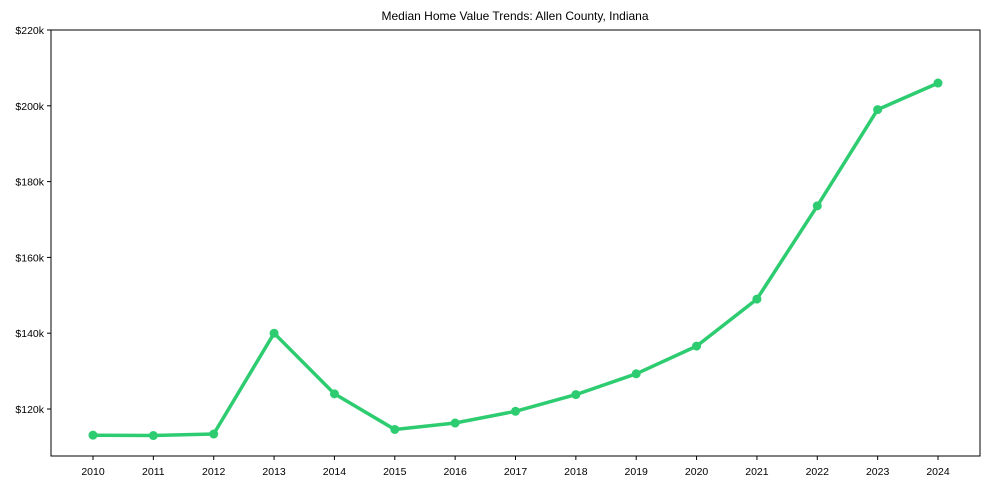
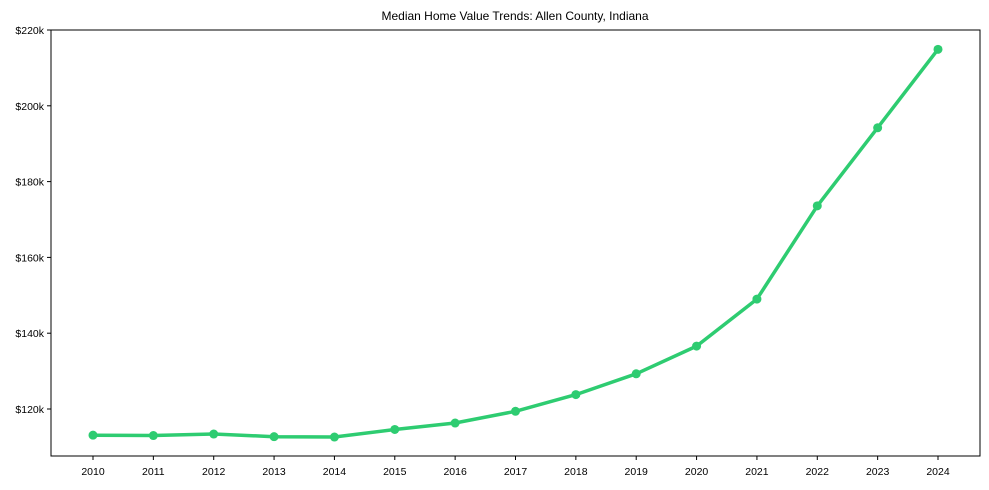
2013: $140k -> $113k
2014: $124k -> $113k
2023: $199k -> $194k
2024: $206k -> $215k
